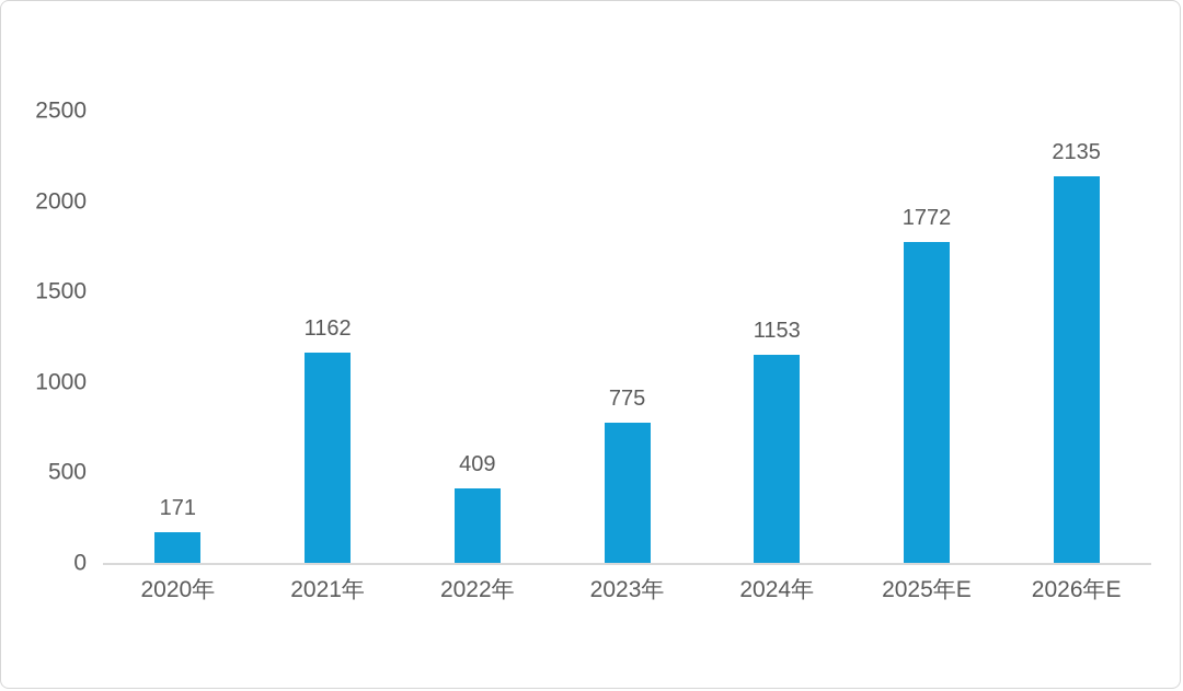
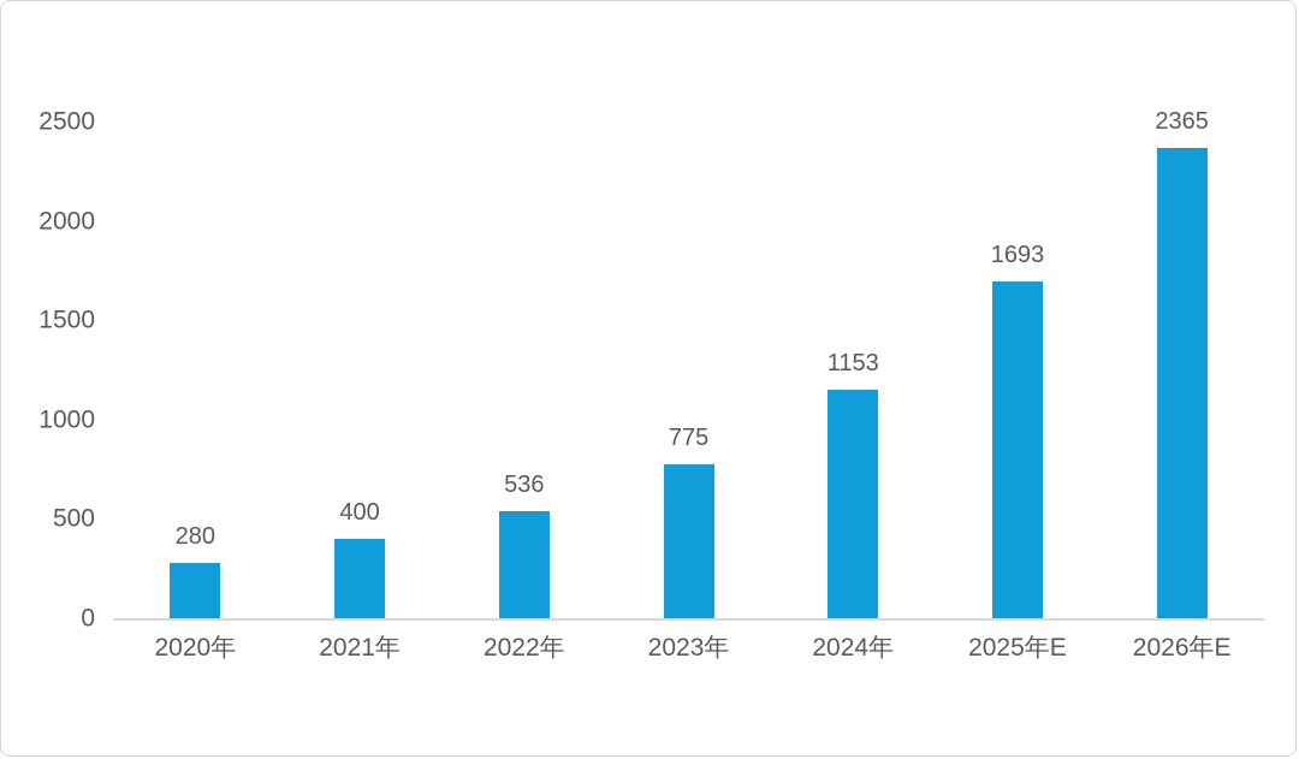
2020年: 171 -> 280
2021年: 1162 -> 400
2022年: 409 -> 536
2025年E: 1772 -> 1693
2026年E: 2135 -> 2365
